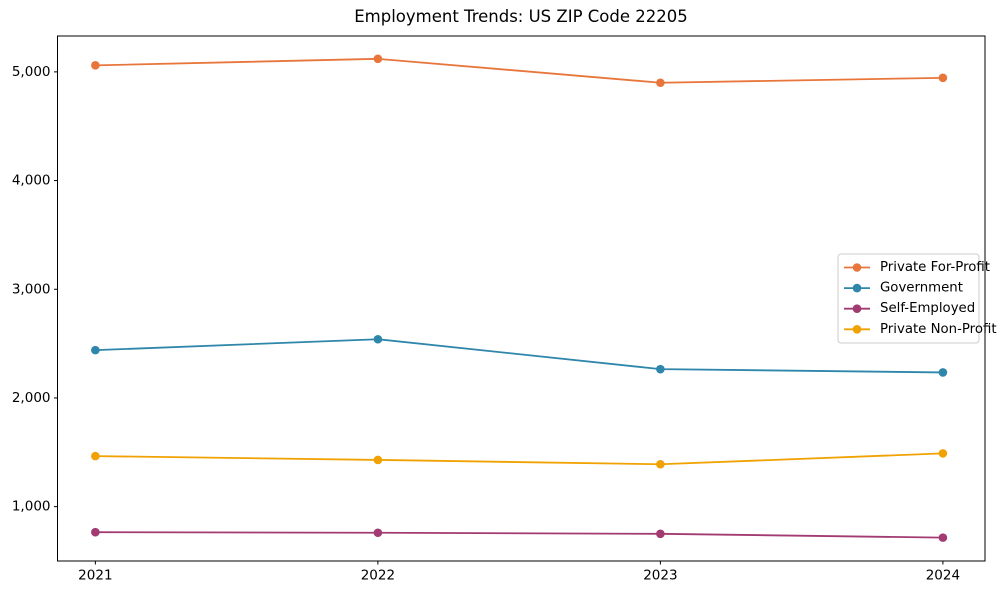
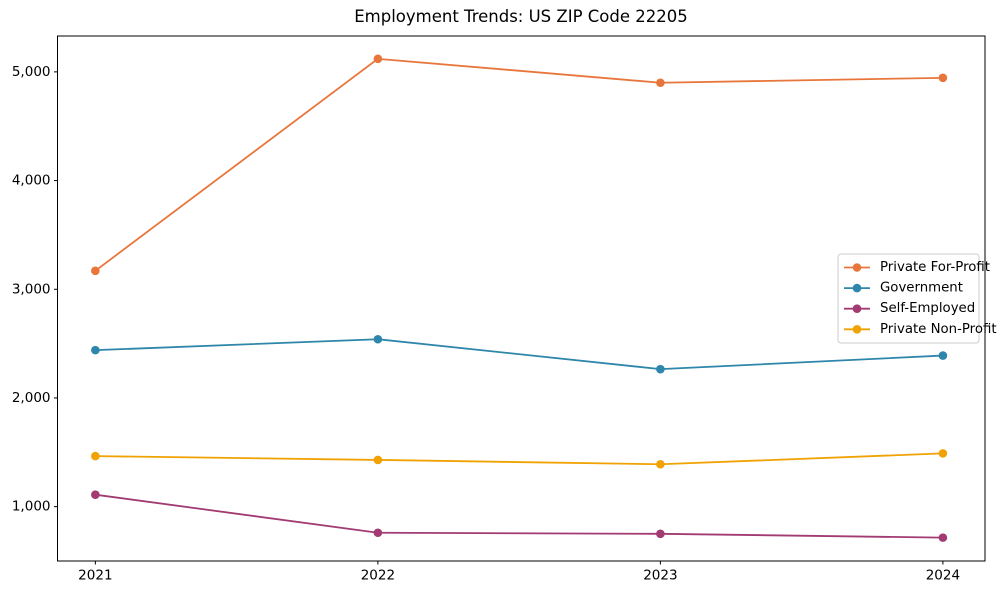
Private For-Profit/2021: 5060 -> 3170
Self-Employed/2021: 760 -> 1110
Government/2024: 2240 -> 2390
